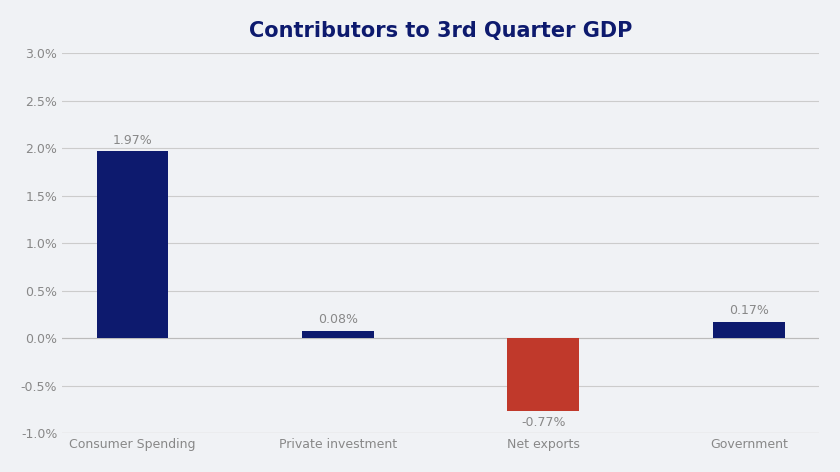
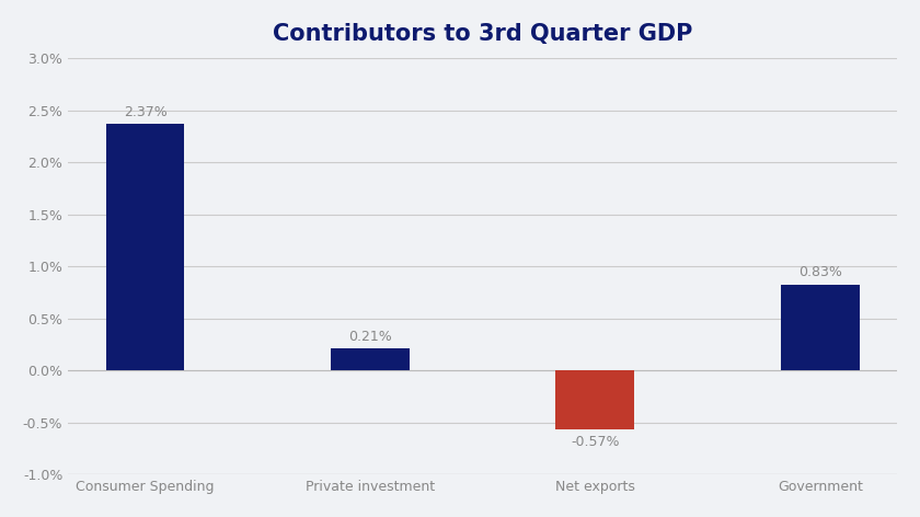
Consumer Spending: 1.97% -> 2.37%
Private investment: 0.08% -> 0.21%
Net exports: -0.77% -> -0.57%
Government: 0.17% -> 0.83%
